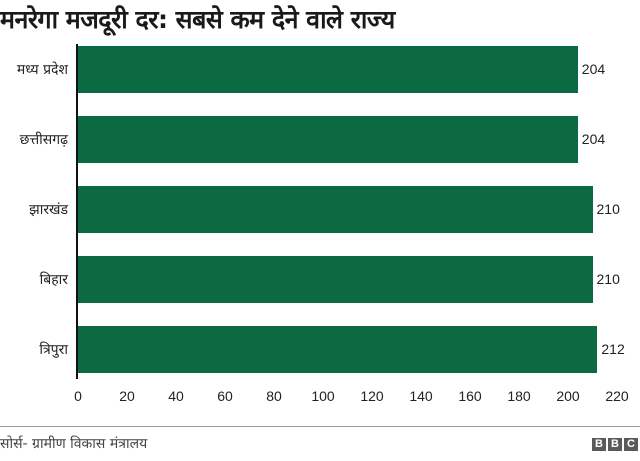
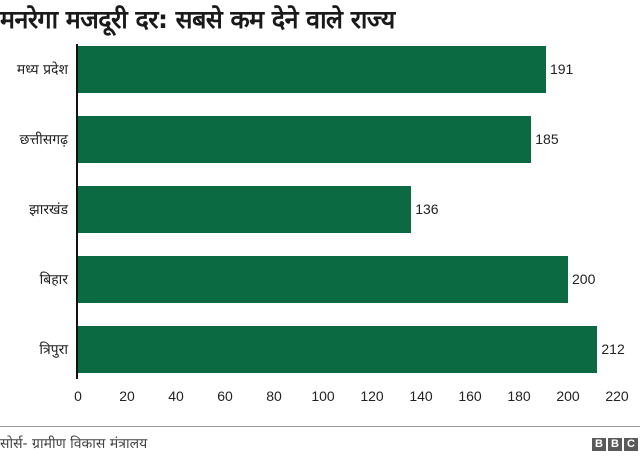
मध्य प्रदेश: 204 -> 191
छत्तीसगढ़: 204 -> 185
झारखंड: 210 -> 136
बिहार: 210 -> 200
